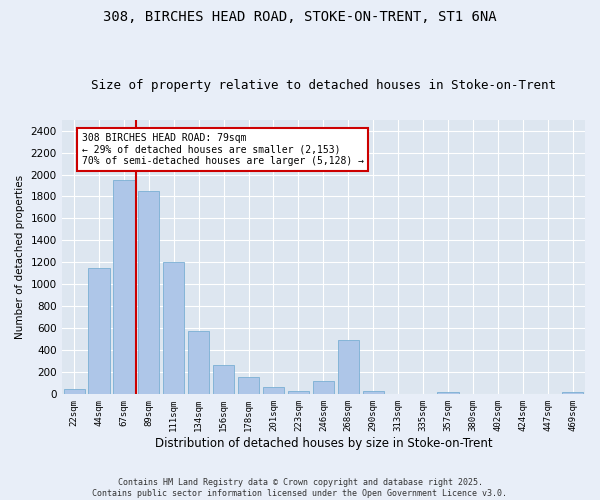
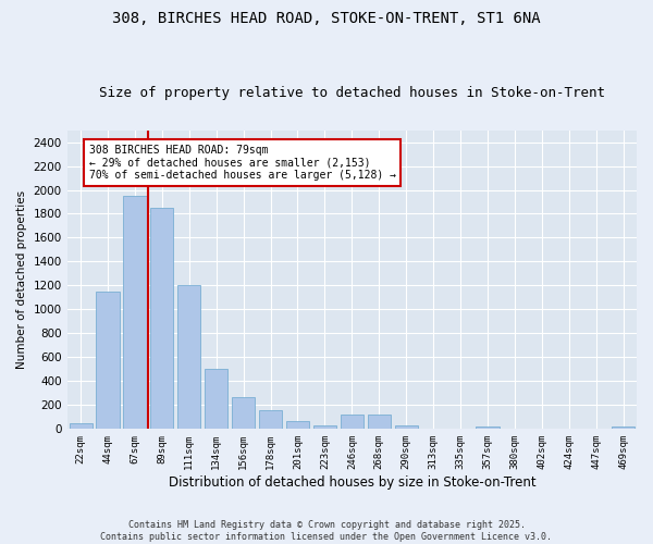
134sqm: 580 -> 500
268sqm: 490 -> 120
